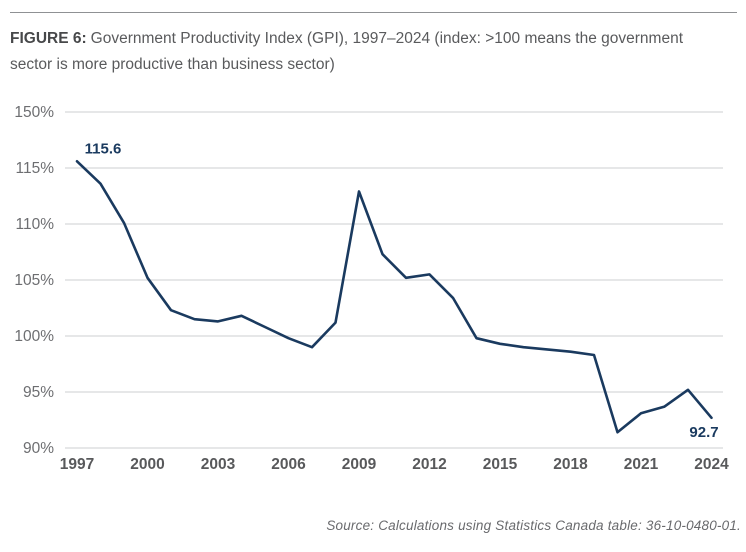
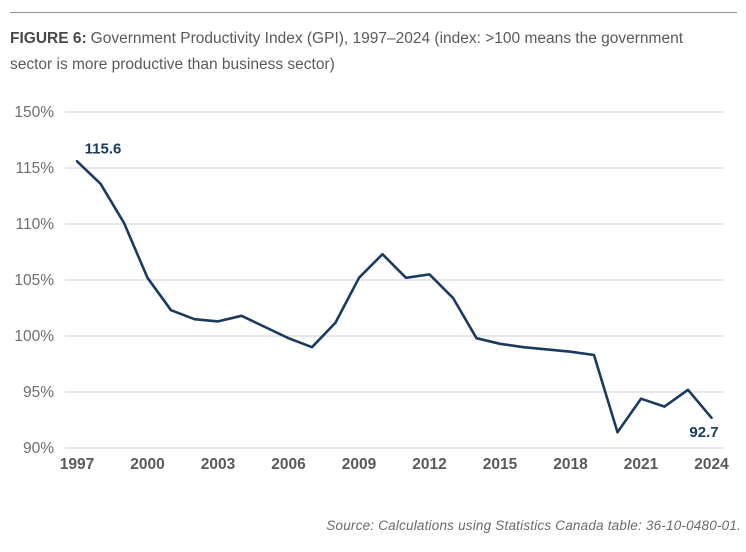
2009: 112.9% -> 105.2%
2021: 93.1% -> 94.4%
